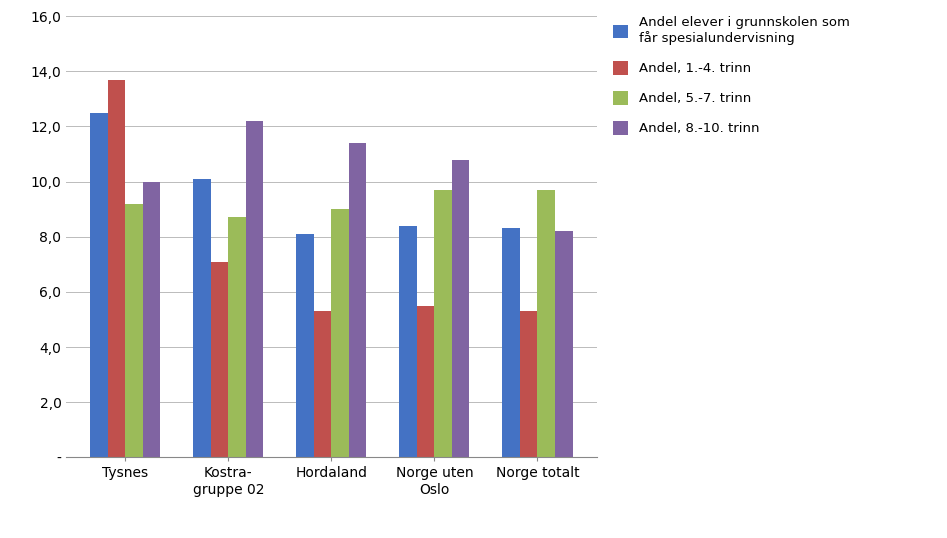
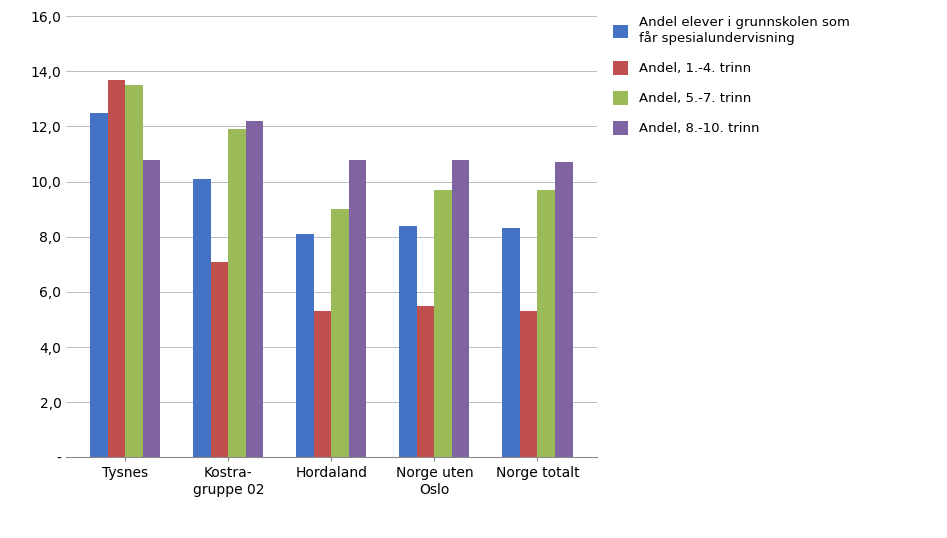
Andel, 5.-7. trinn/Tysnes: 9,2 -> 13,5
Andel, 8.-10. trinn/Tysnes: 10,0 -> 10,8
Andel, 5.-7. trinn/Kostra- gruppe 02: 8,7 -> 11,9
Andel, 8.-10. trinn/Hordaland: 11,4 -> 10,8
Andel, 8.-10. trinn/Norge totalt: 8,2 -> 10,7
